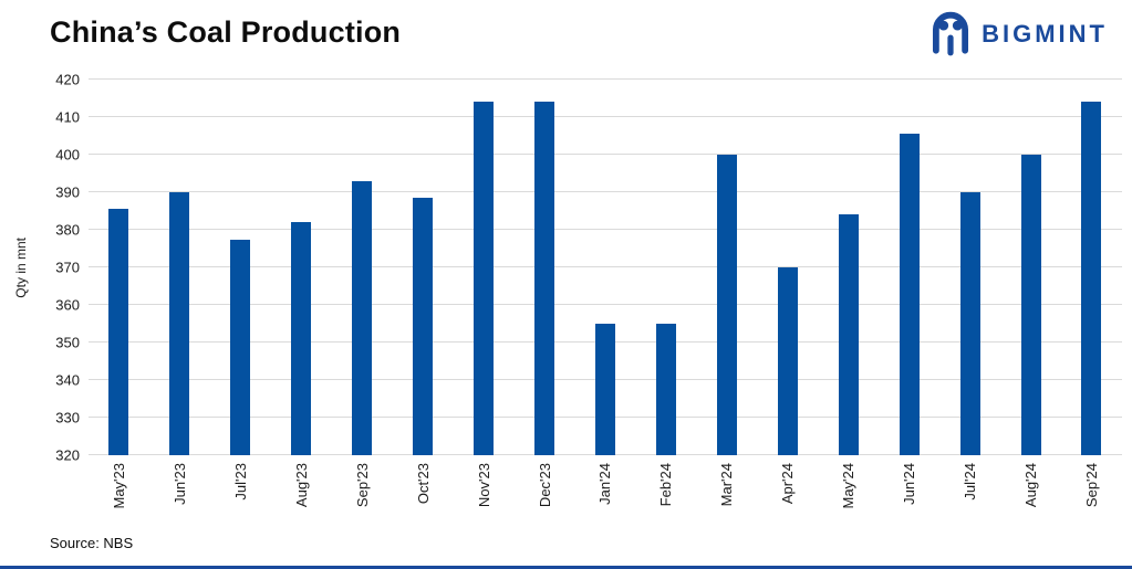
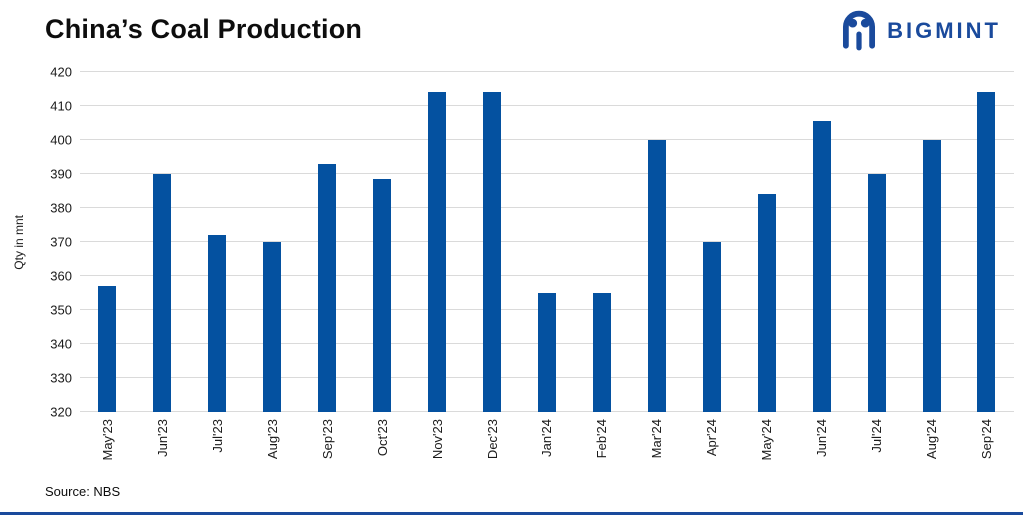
May'23: 386 -> 357
Jul'23: 378 -> 372
Aug'23: 382 -> 370
